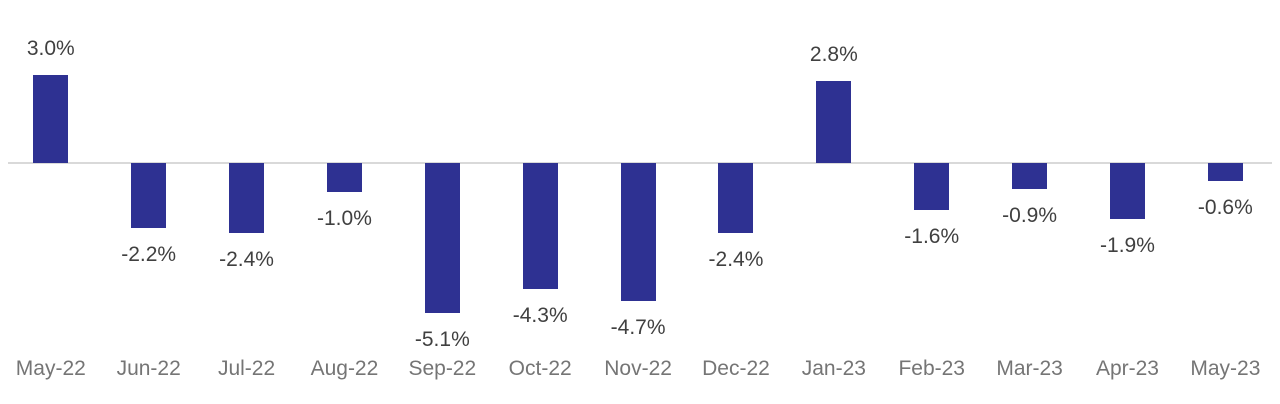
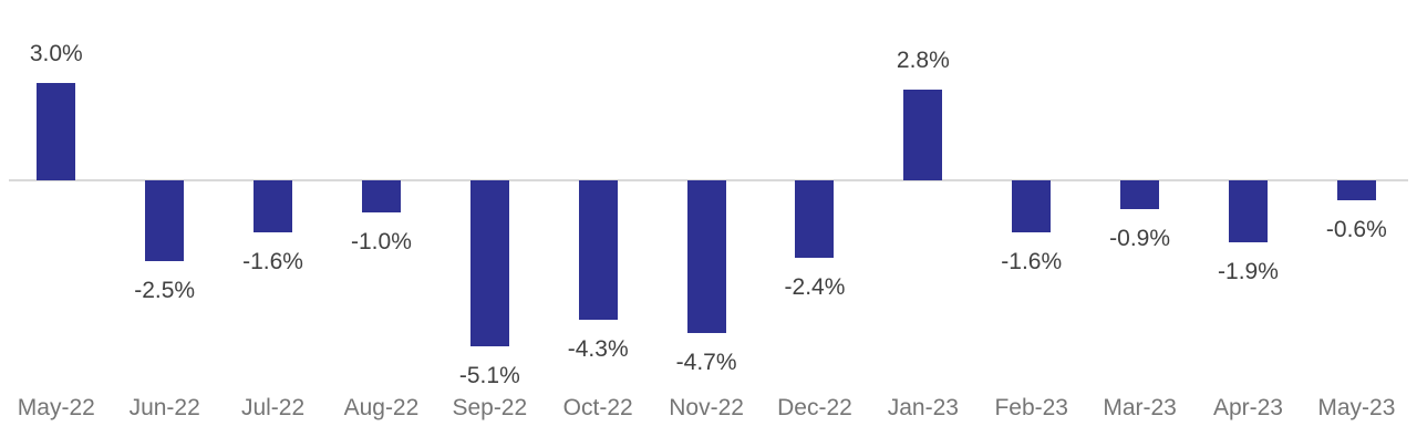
Jun-22: -2.2% -> -2.5%
Jul-22: -2.4% -> -1.6%
